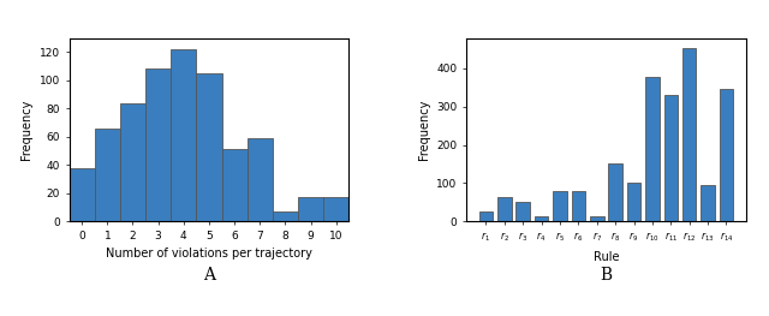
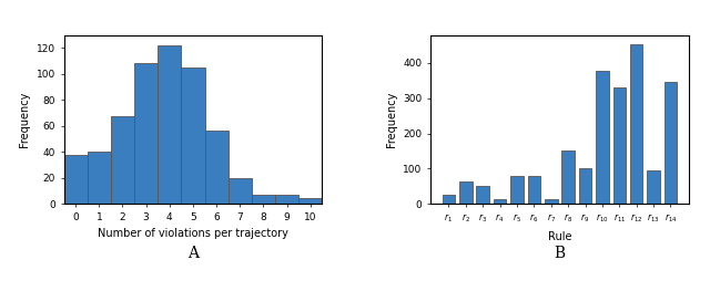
1: 66 -> 40
2: 84 -> 67
6: 51 -> 56
7: 59 -> 20
9: 17 -> 7
10: 17 -> 4
